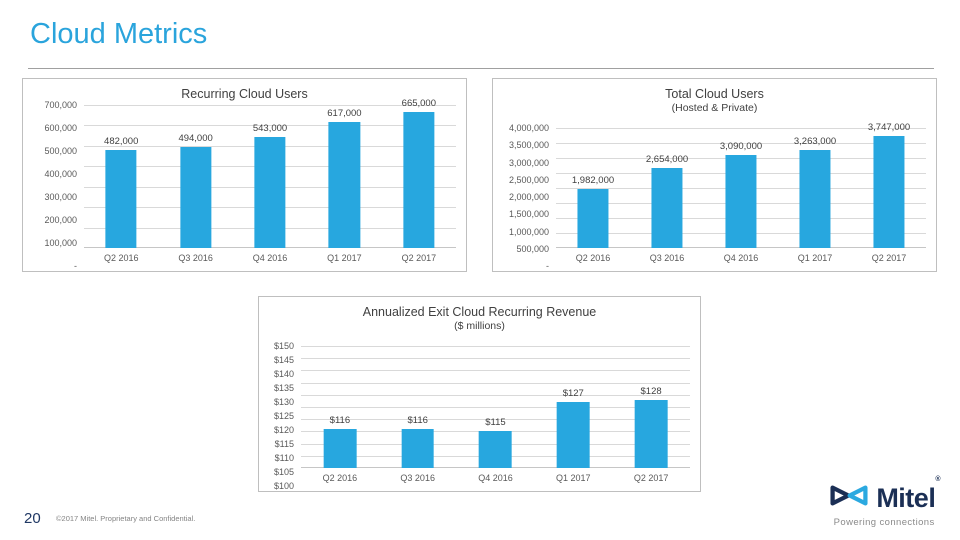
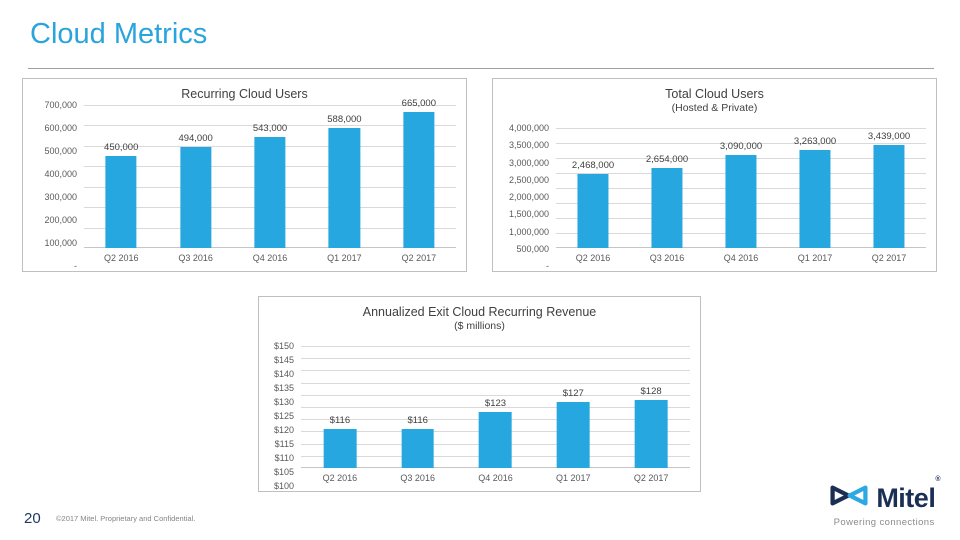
Recurring Cloud Users/Q2 2016: 482,000 -> 450,000
Recurring Cloud Users/Q1 2017: 617,000 -> 588,000
Total Cloud Users/Q2 2016: 1,982,000 -> 2,468,000
Total Cloud Users/Q2 2017: 3,747,000 -> 3,439,000
Annualized Exit Cloud Recurring Revenue/Q4 2016: $115 -> $123
